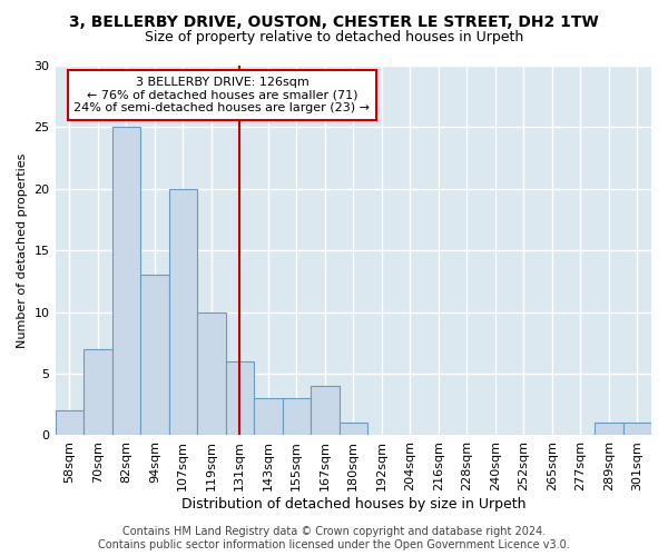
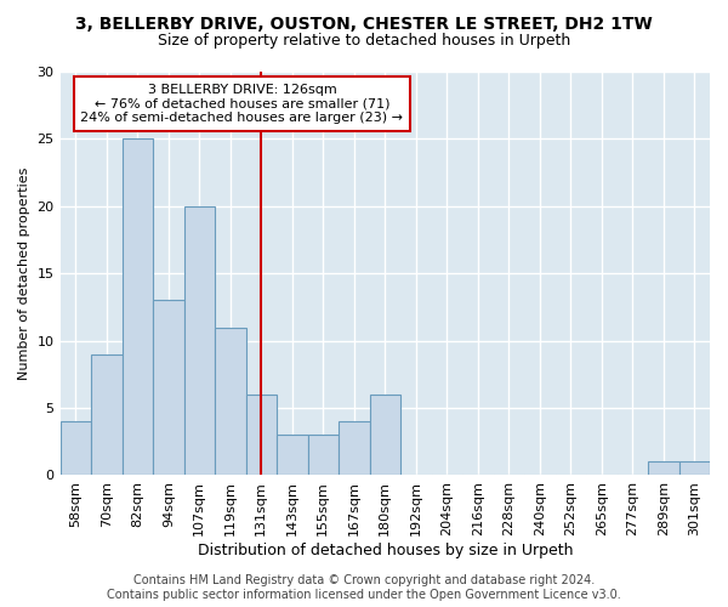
58sqm: 2 -> 4
70sqm: 7 -> 9
119sqm: 10 -> 11
180sqm: 1 -> 6
